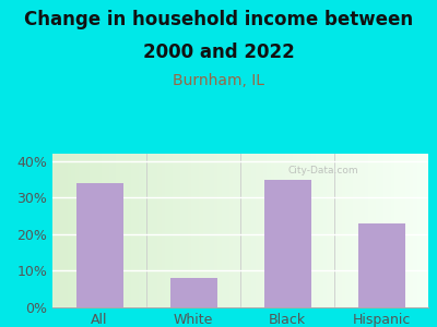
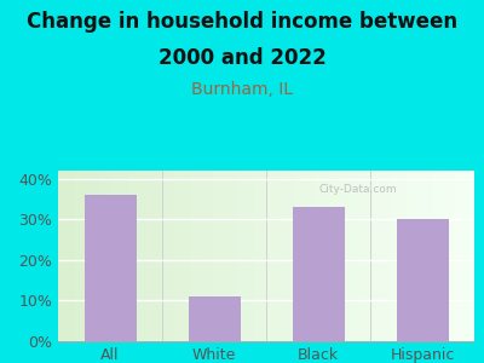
All: 34% -> 36%
White: 8% -> 11%
Black: 35% -> 33%
Hispanic: 23% -> 30%
